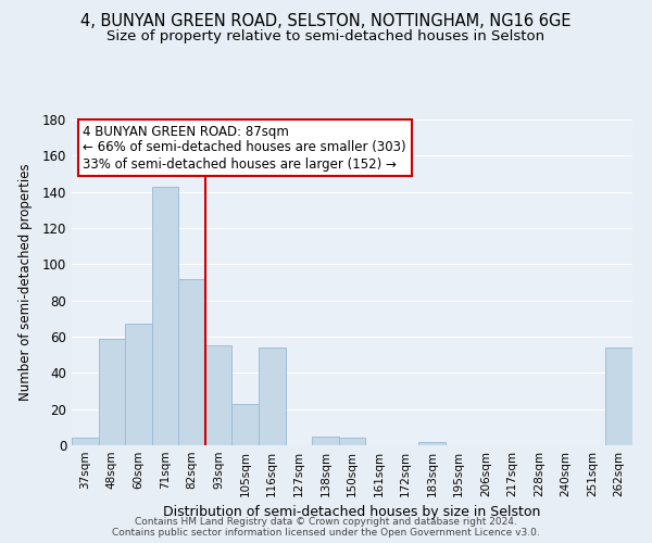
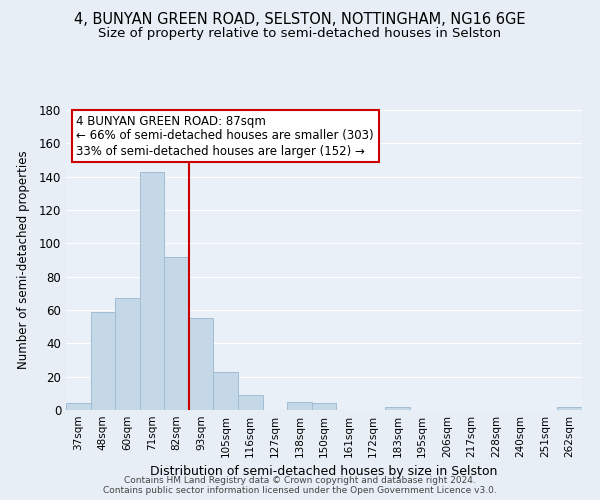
116sqm: 54 -> 9
262sqm: 54 -> 2
